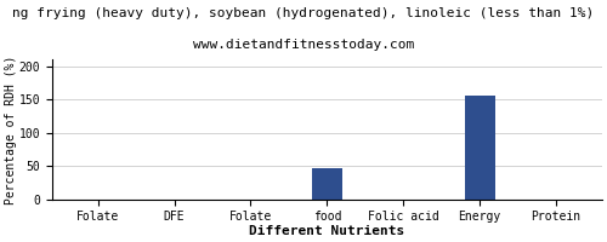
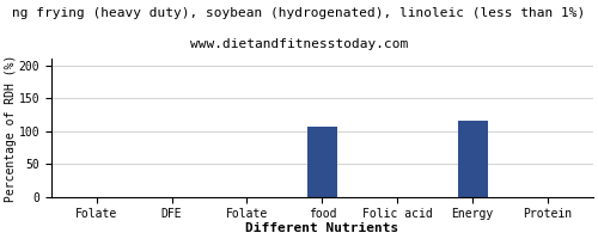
food: 46 -> 106
Energy: 155 -> 116
